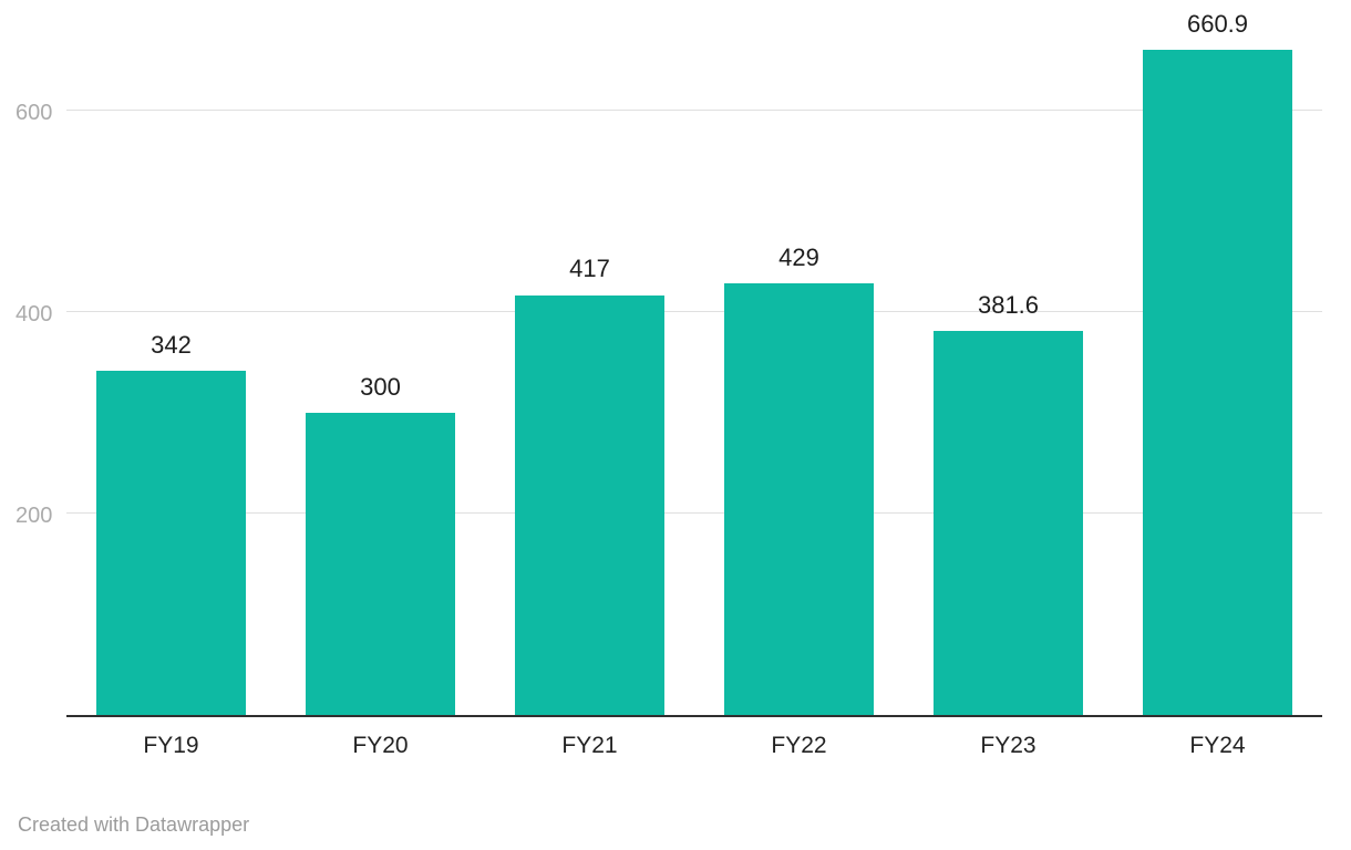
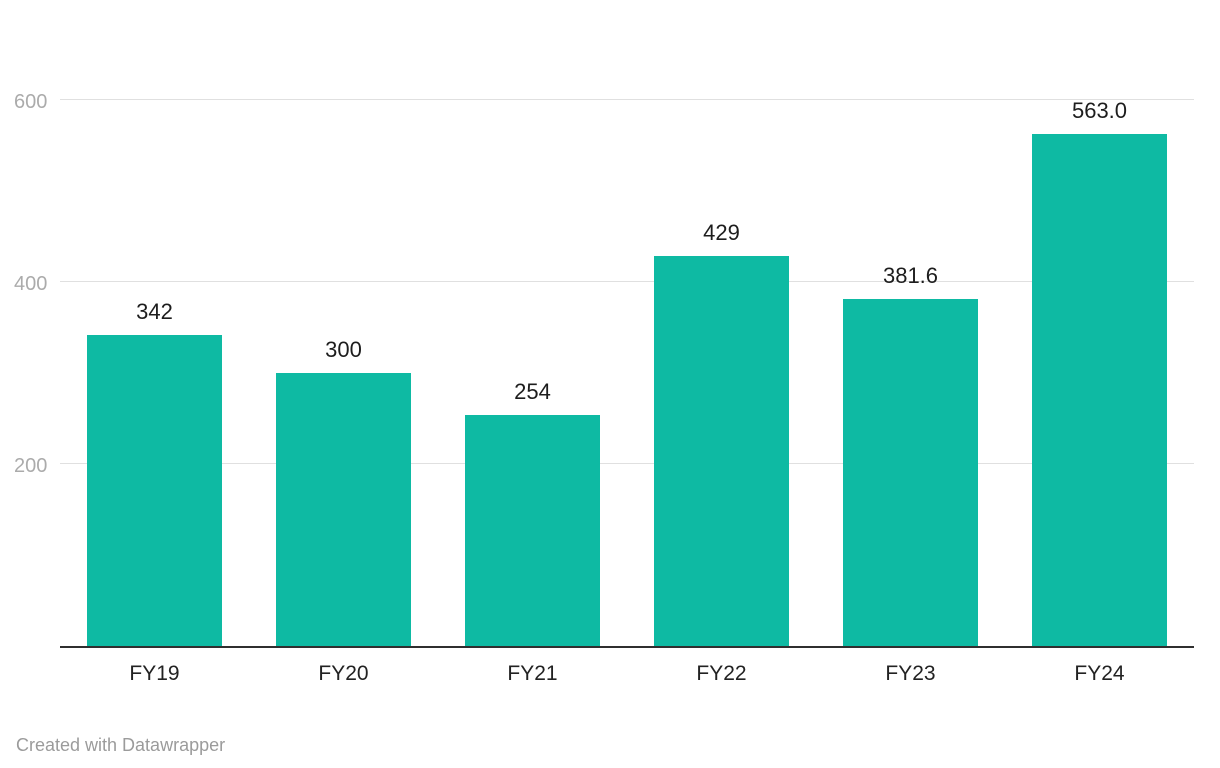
FY21: 417 -> 254
FY24: 660.9 -> 563.0
